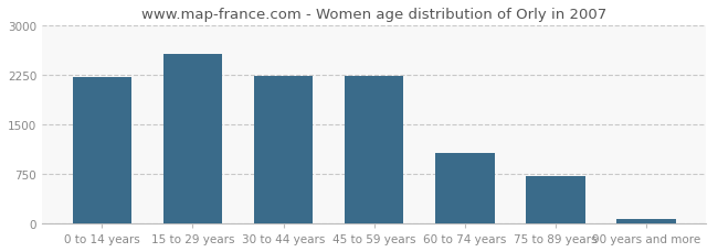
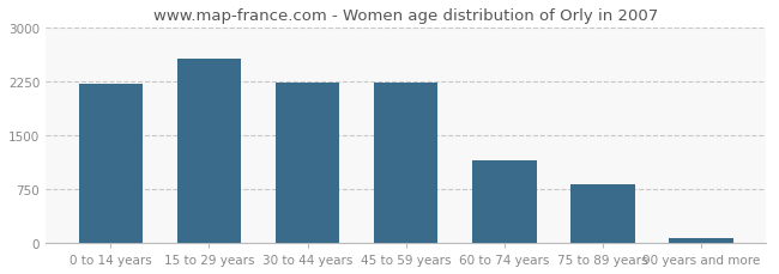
60 to 74 years: 1060 -> 1150
75 to 89 years: 720 -> 820
